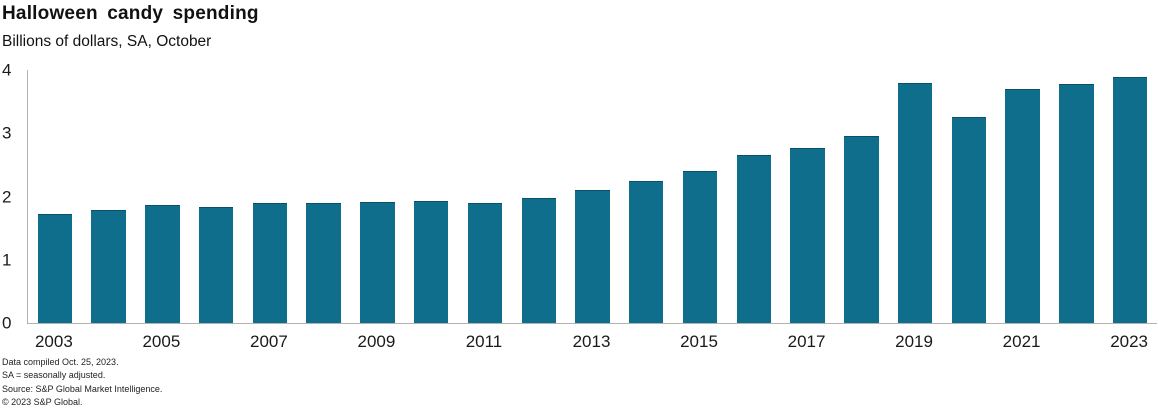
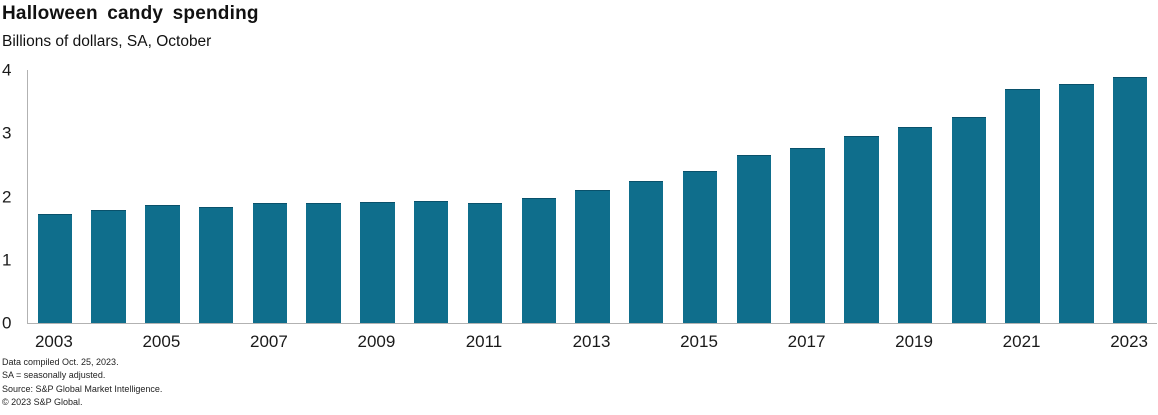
2019: 3.8 -> 3.1
